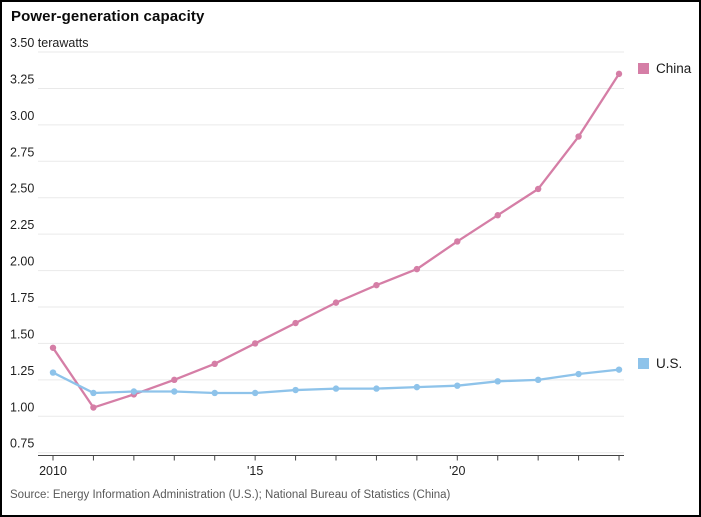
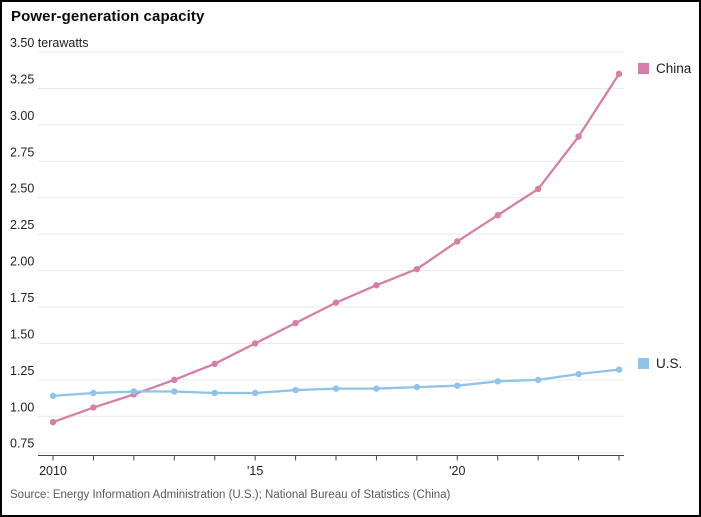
China/2010: 1.47 -> 0.96
U.S./2010: 1.30 -> 1.14
